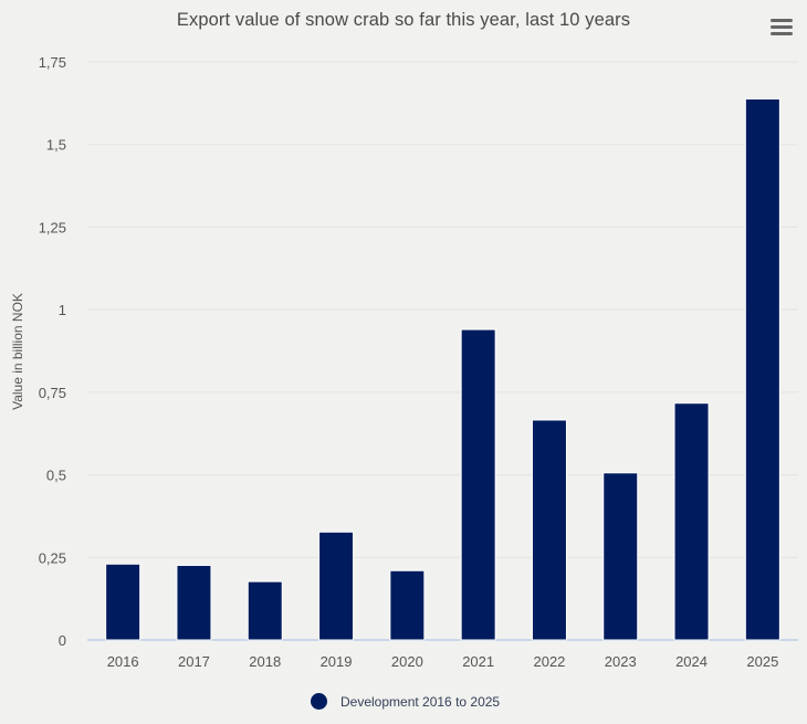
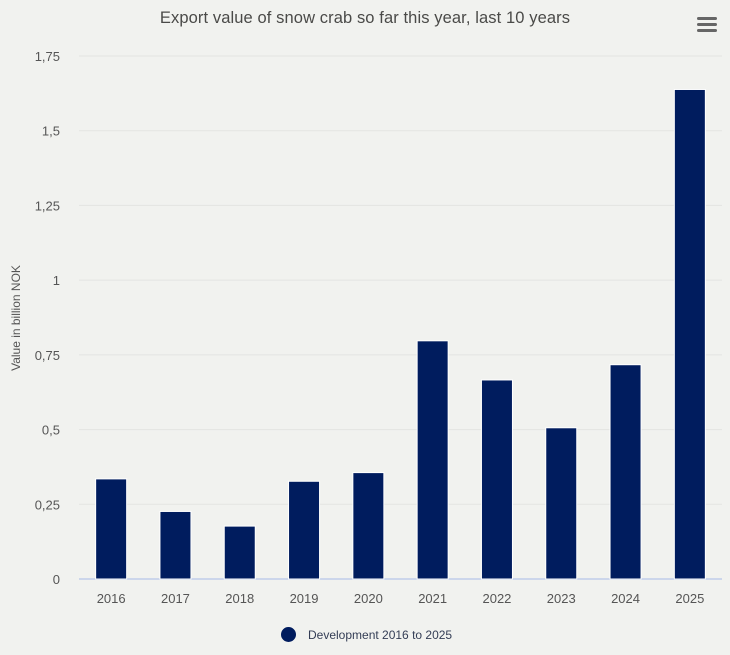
2016: 0,23 -> 0,34
2020: 0,21 -> 0,36
2021: 0,94 -> 0,80
